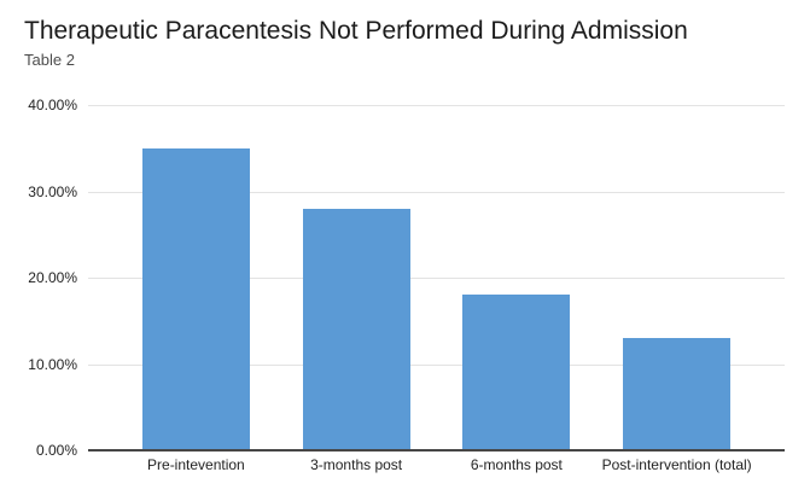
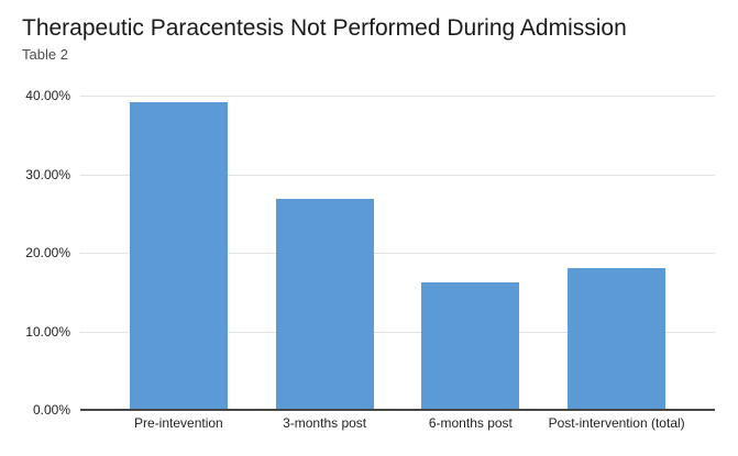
Pre-intevention: 35% -> 39%
3-months post: 28% -> 27%
6-months post: 18% -> 16%
Post-intervention (total): 13% -> 18%
